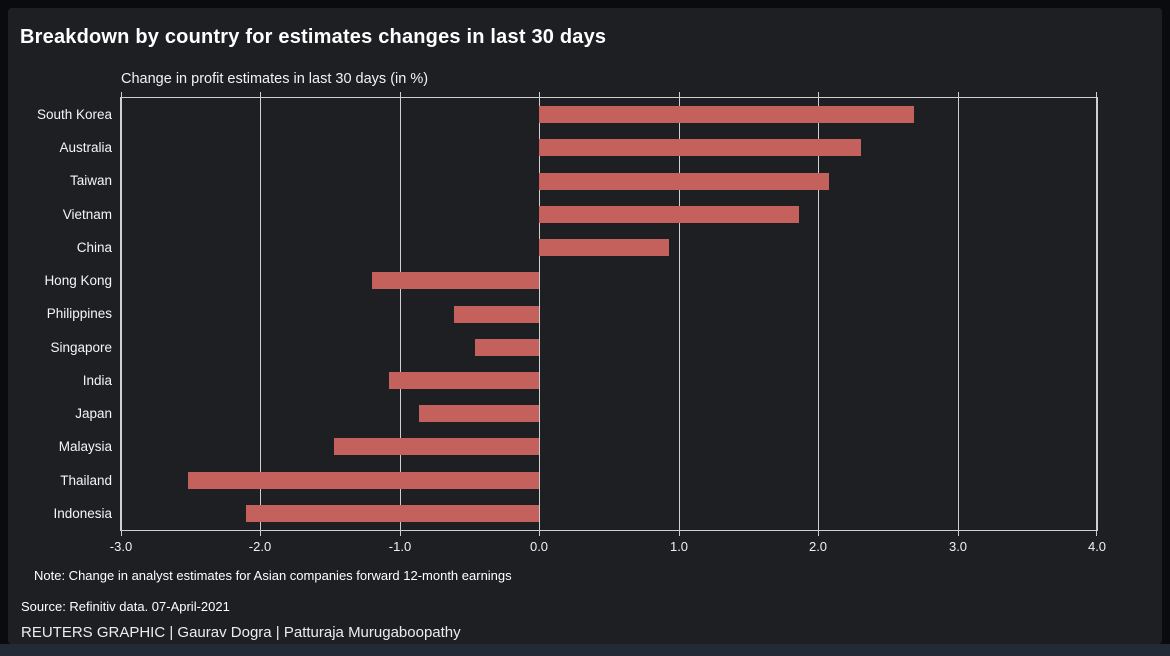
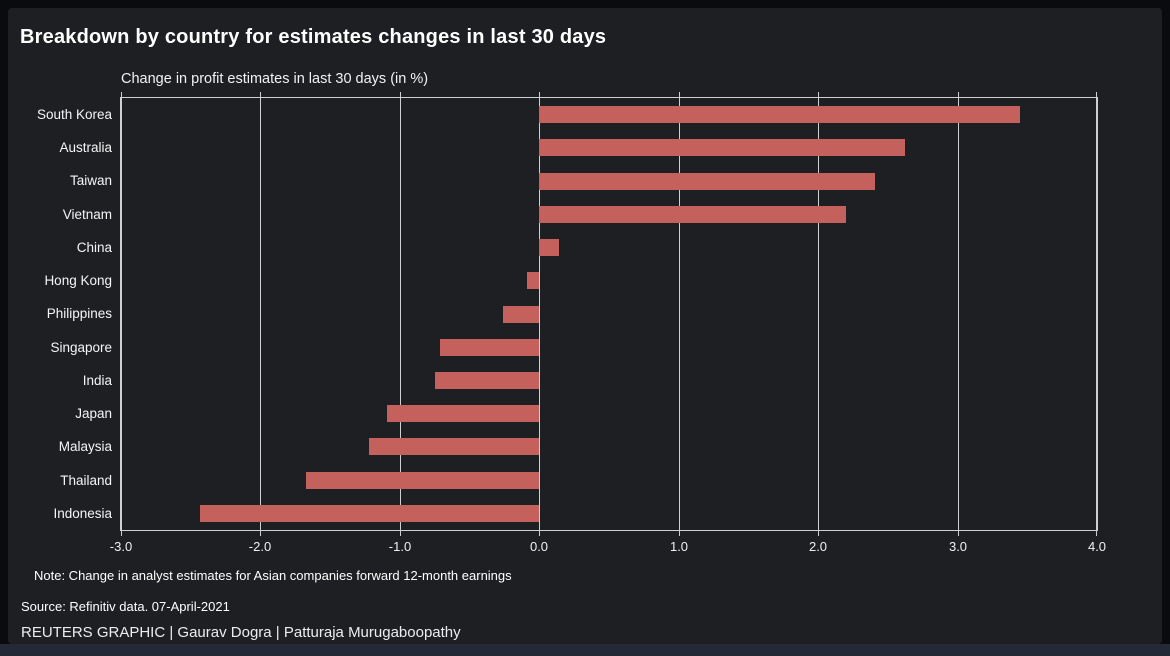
South Korea: 2.69 -> 3.45
Australia: 2.31 -> 2.62
Taiwan: 2.08 -> 2.41
Vietnam: 1.86 -> 2.20
China: 0.93 -> 0.14
Hong Kong: -1.20 -> -0.09
Philippines: -0.61 -> -0.26
Singapore: -0.46 -> -0.71
India: -1.08 -> -0.75
Japan: -0.86 -> -1.09
Malaysia: -1.47 -> -1.22
Thailand: -2.52 -> -1.67
Indonesia: -2.10 -> -2.43
